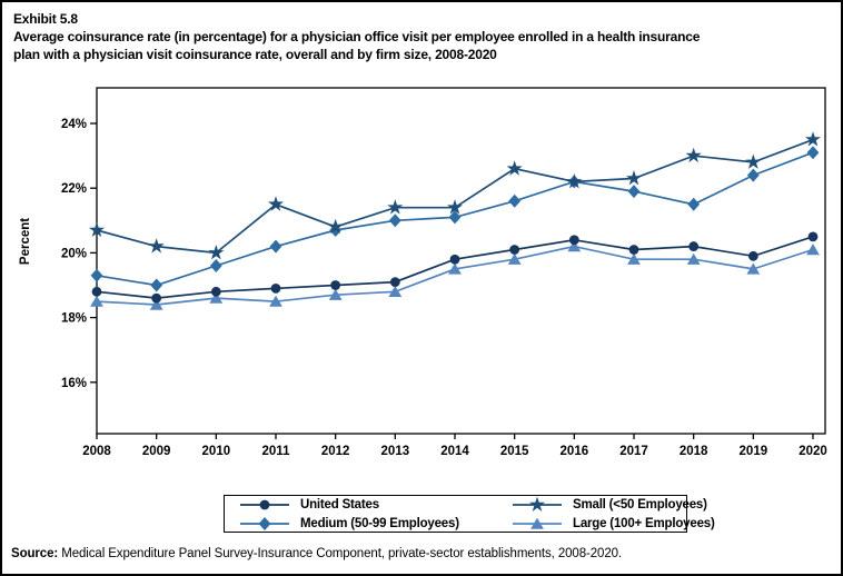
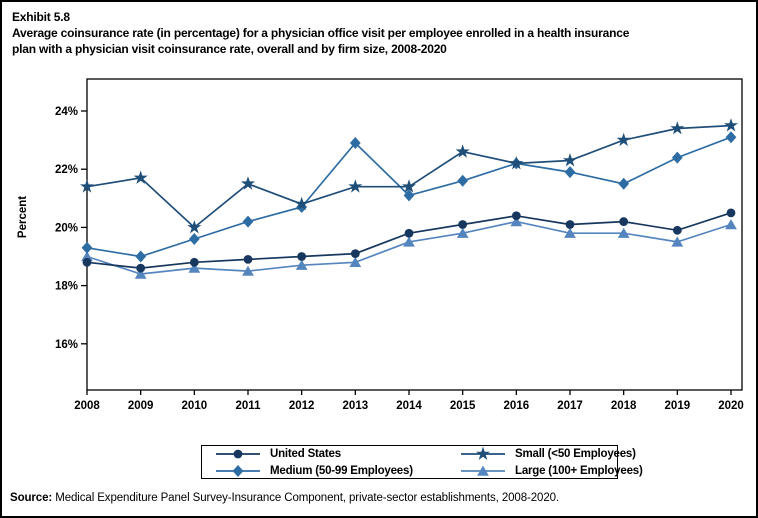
Small (<50 Employees)/2008: 20.7% -> 21.4%
Large (100+ Employees)/2008: 18.5% -> 19.0%
Small (<50 Employees)/2009: 20.2% -> 21.7%
Medium (50-99 Employees)/2013: 21.0% -> 22.9%
Small (<50 Employees)/2019: 22.8% -> 23.4%
